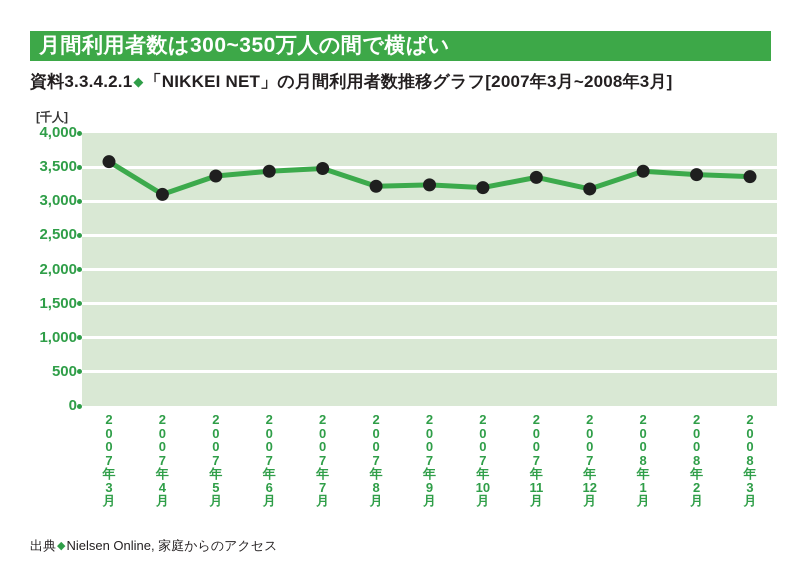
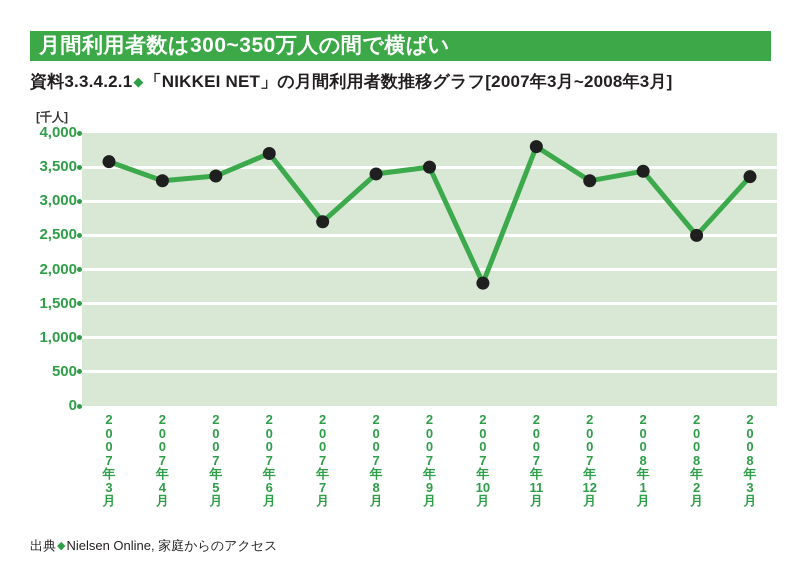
2007年4月: 3100 -> 3300
2007年6月: 3400 -> 3700
2007年7月: 3500 -> 2700
2007年8月: 3200 -> 3400
2007年9月: 3200 -> 3500
2007年10月: 3200 -> 1800
2007年11月: 3400 -> 3800
2007年12月: 3200 -> 3300
2008年2月: 3400 -> 2500
